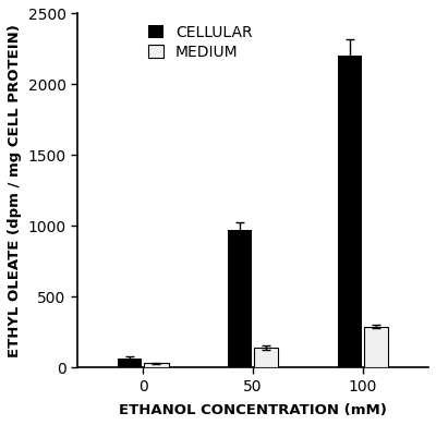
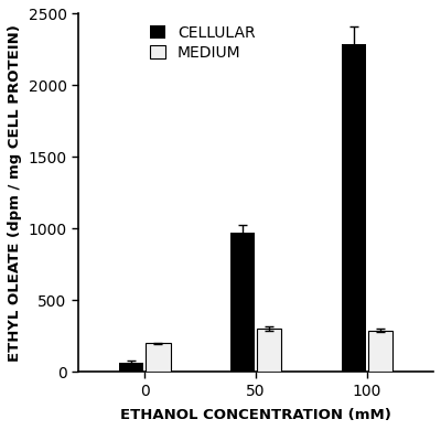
MEDIUM/0: 30 -> 200
MEDIUM/50: 140 -> 300
CELLULAR/100: 2200 -> 2290
